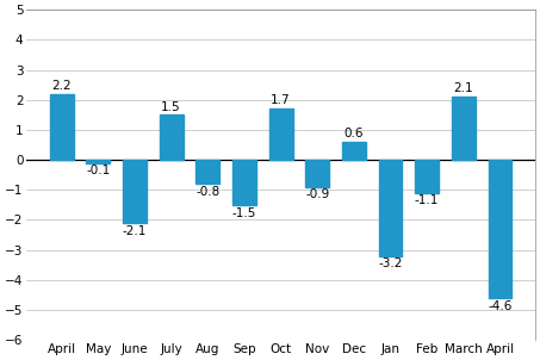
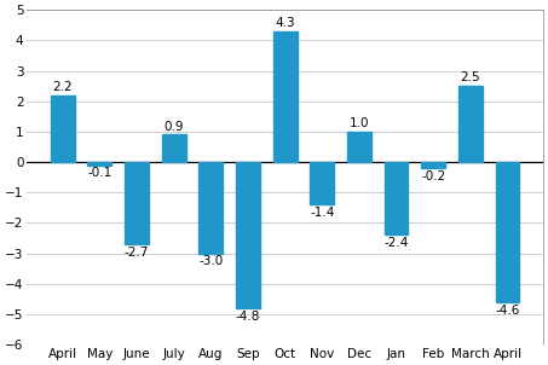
June: -2.1 -> -2.7
July: 1.5 -> 0.9
Aug: -0.8 -> -3.0
Sep: -1.5 -> -4.8
Oct: 1.7 -> 4.3
Nov: -0.9 -> -1.4
Dec: 0.6 -> 1.0
Jan: -3.2 -> -2.4
Feb: -1.1 -> -0.2
March: 2.1 -> 2.5
